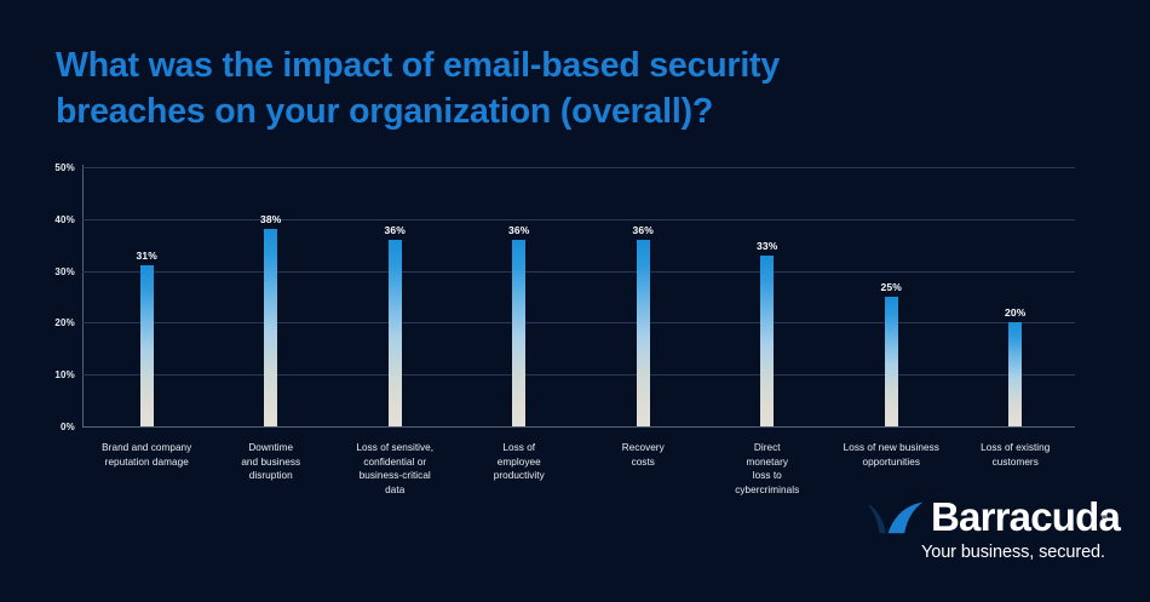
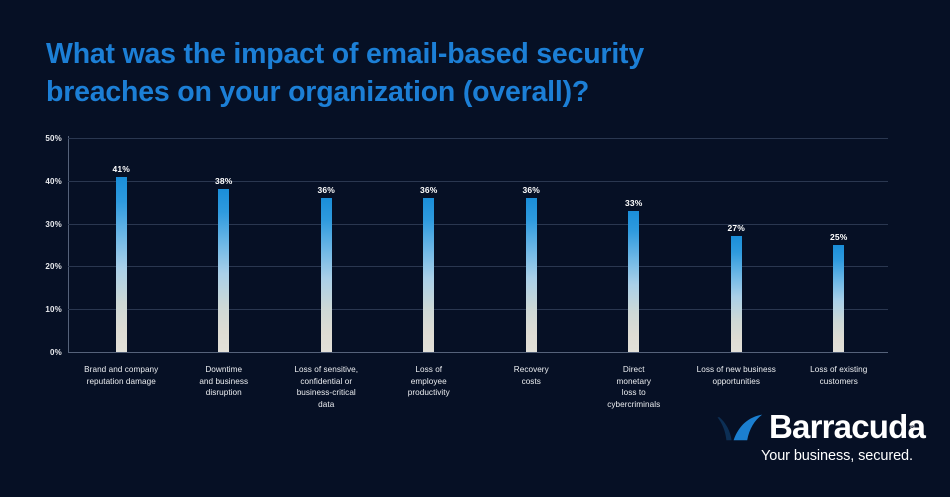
Brand and company reputation damage: 31% -> 41%
Loss of new business opportunities: 25% -> 27%
Loss of existing customers: 20% -> 25%
